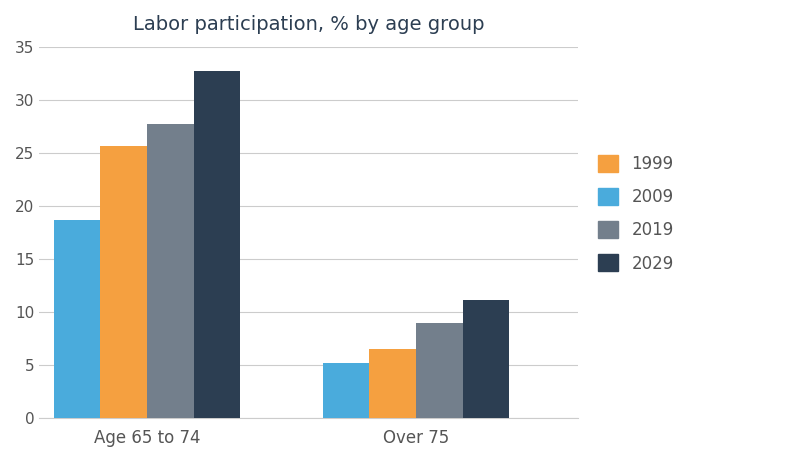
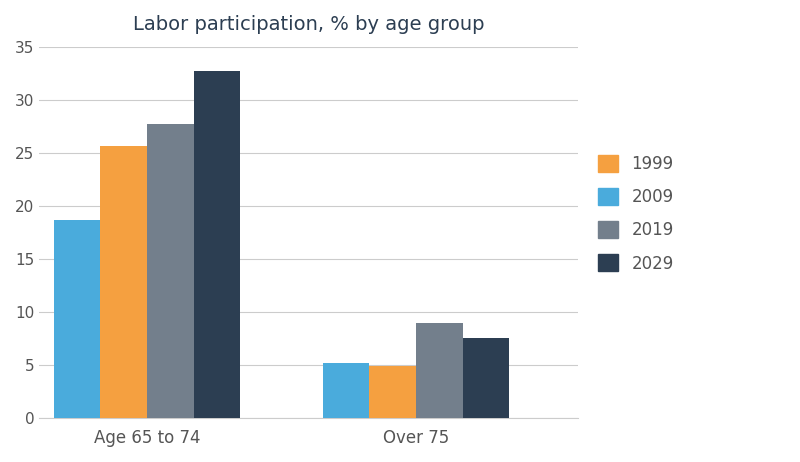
1999/Over 75: 6.5 -> 4.9
2029/Over 75: 11.1 -> 7.5
